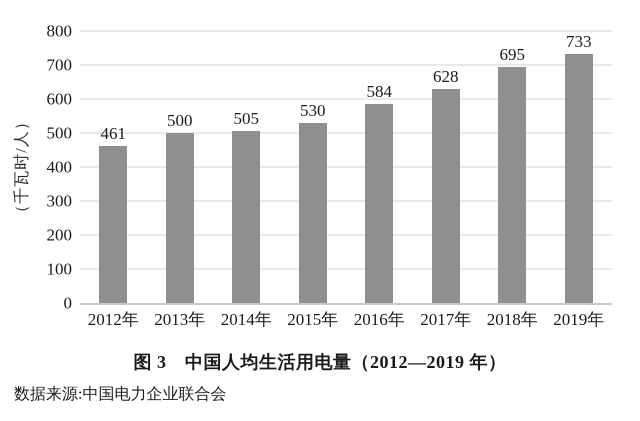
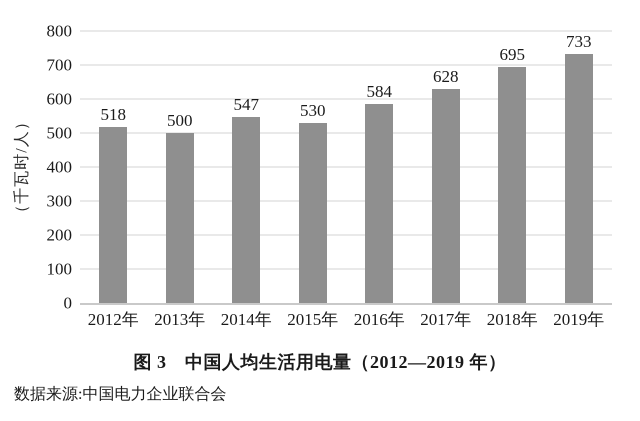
2012年: 461 -> 518
2014年: 505 -> 547
